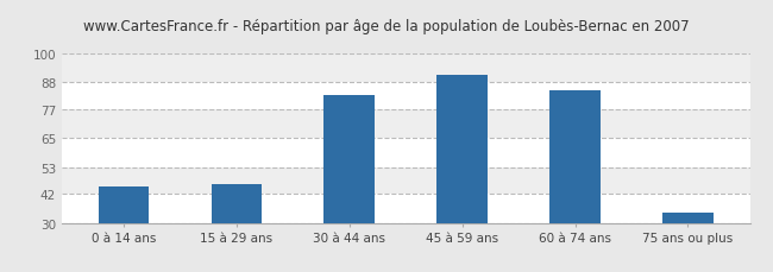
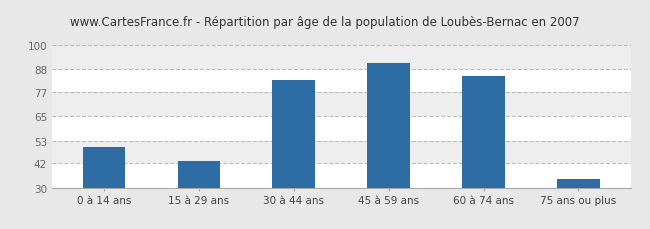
0 à 14 ans: 45 -> 50
15 à 29 ans: 46 -> 43
